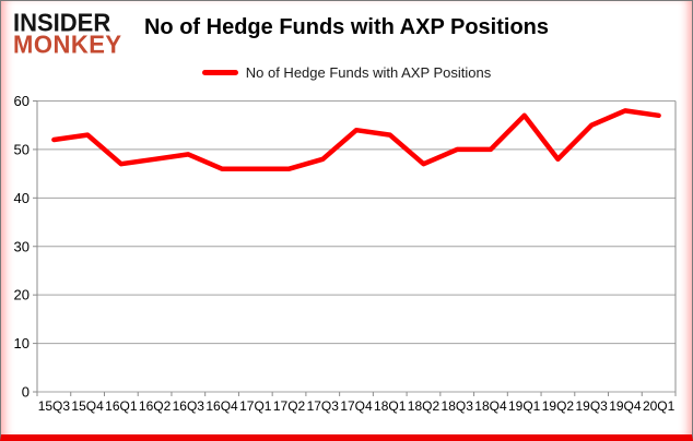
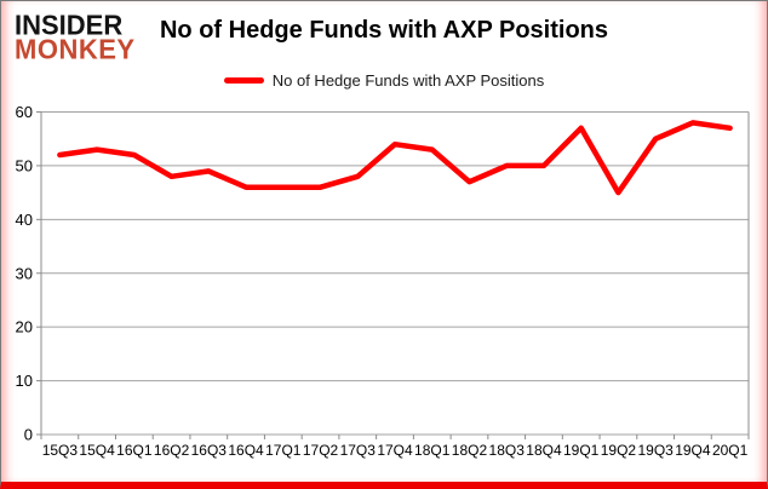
16Q1: 47 -> 52
19Q2: 48 -> 45
